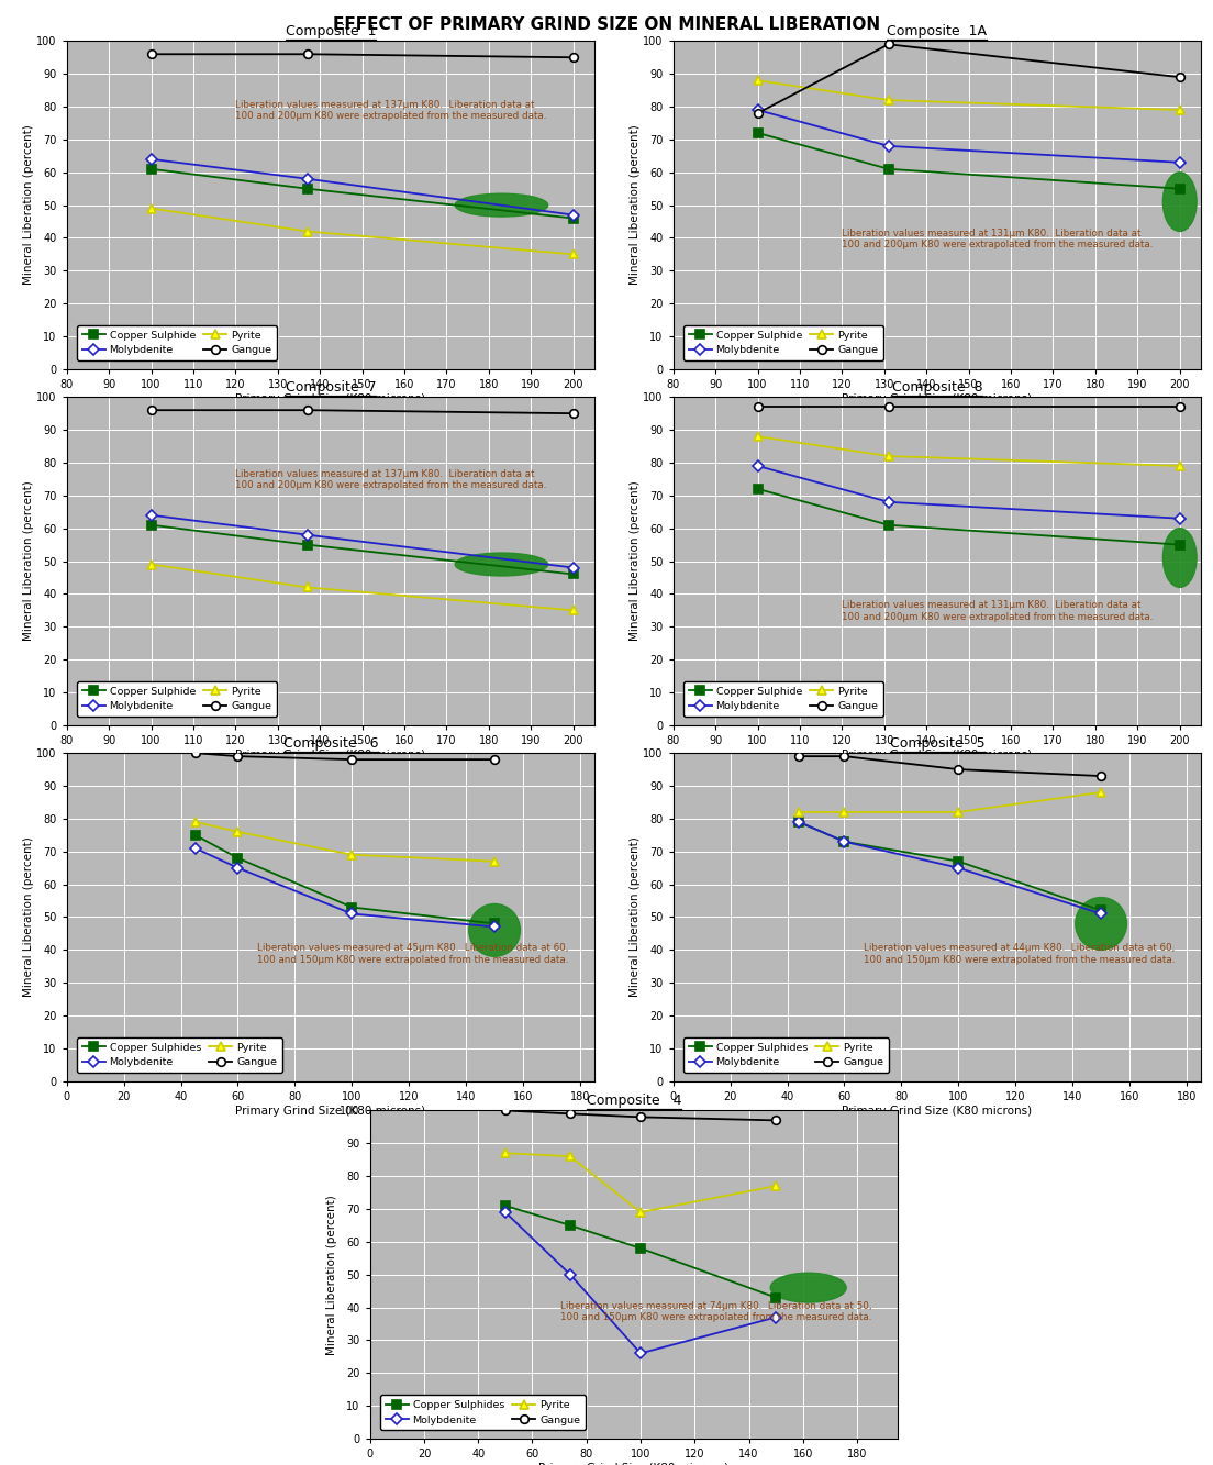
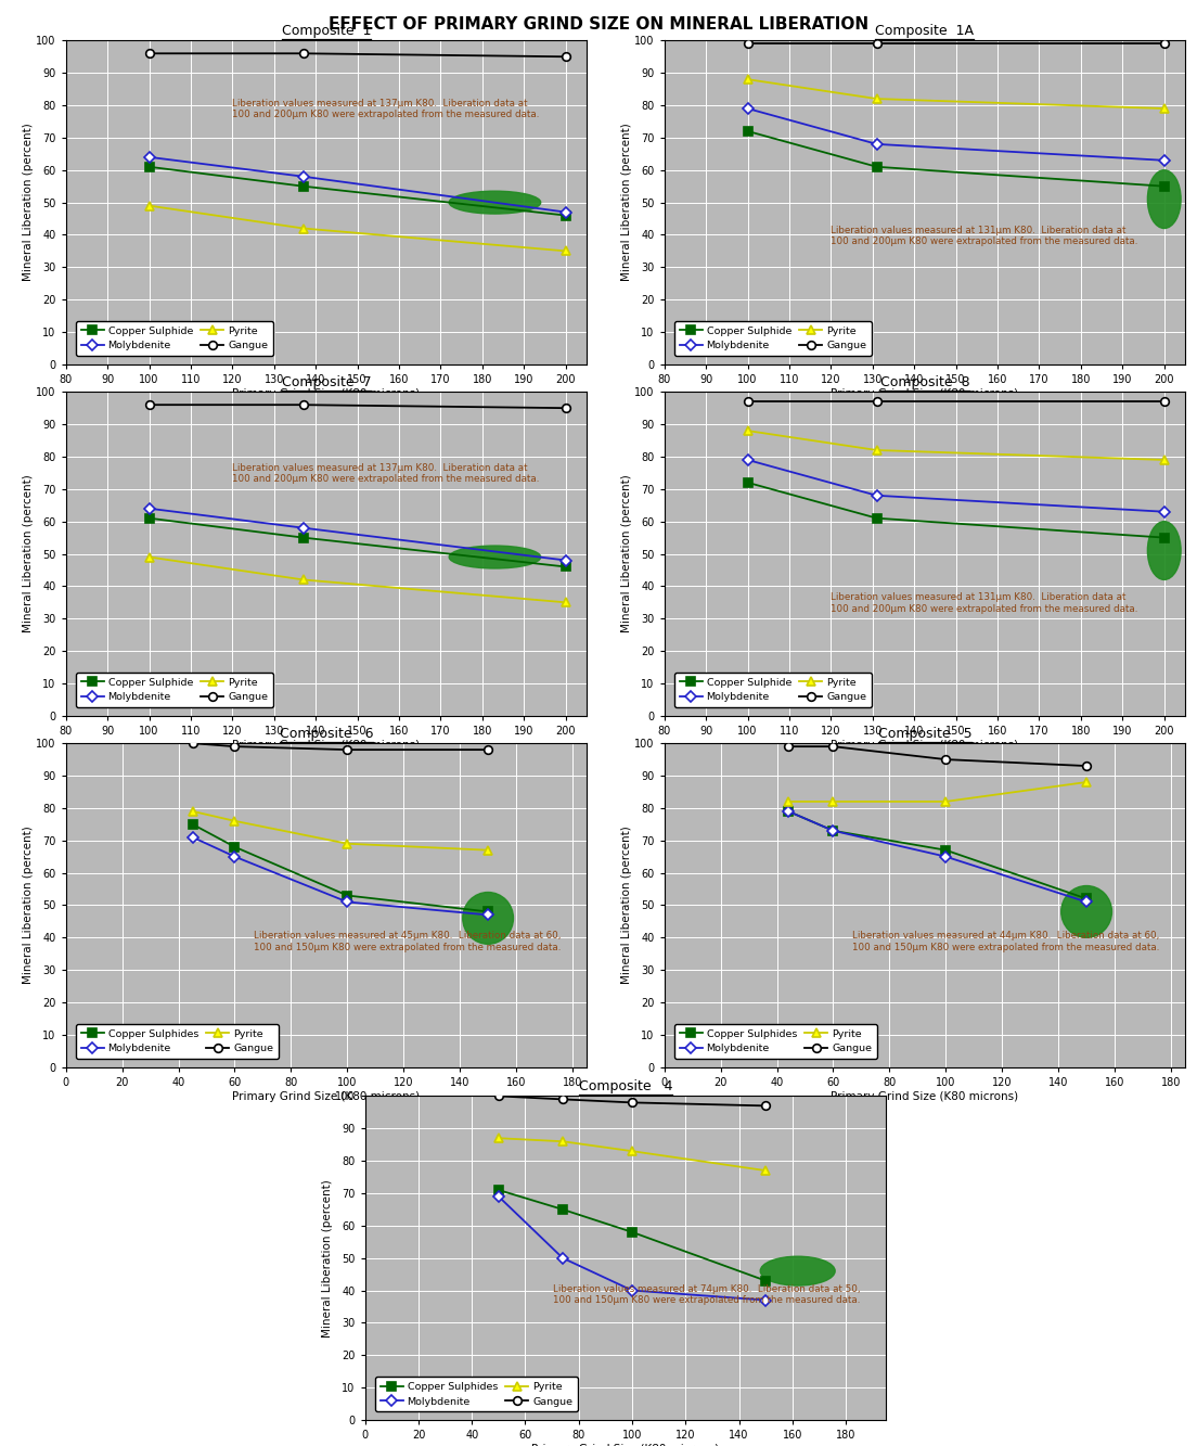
Composite 1A/Gangue/100: 78 -> 99
Composite 1A/Gangue/200: 89 -> 99
Composite 4/Molybdenite/100: 26 -> 40
Composite 4/Pyrite/100: 69 -> 83
